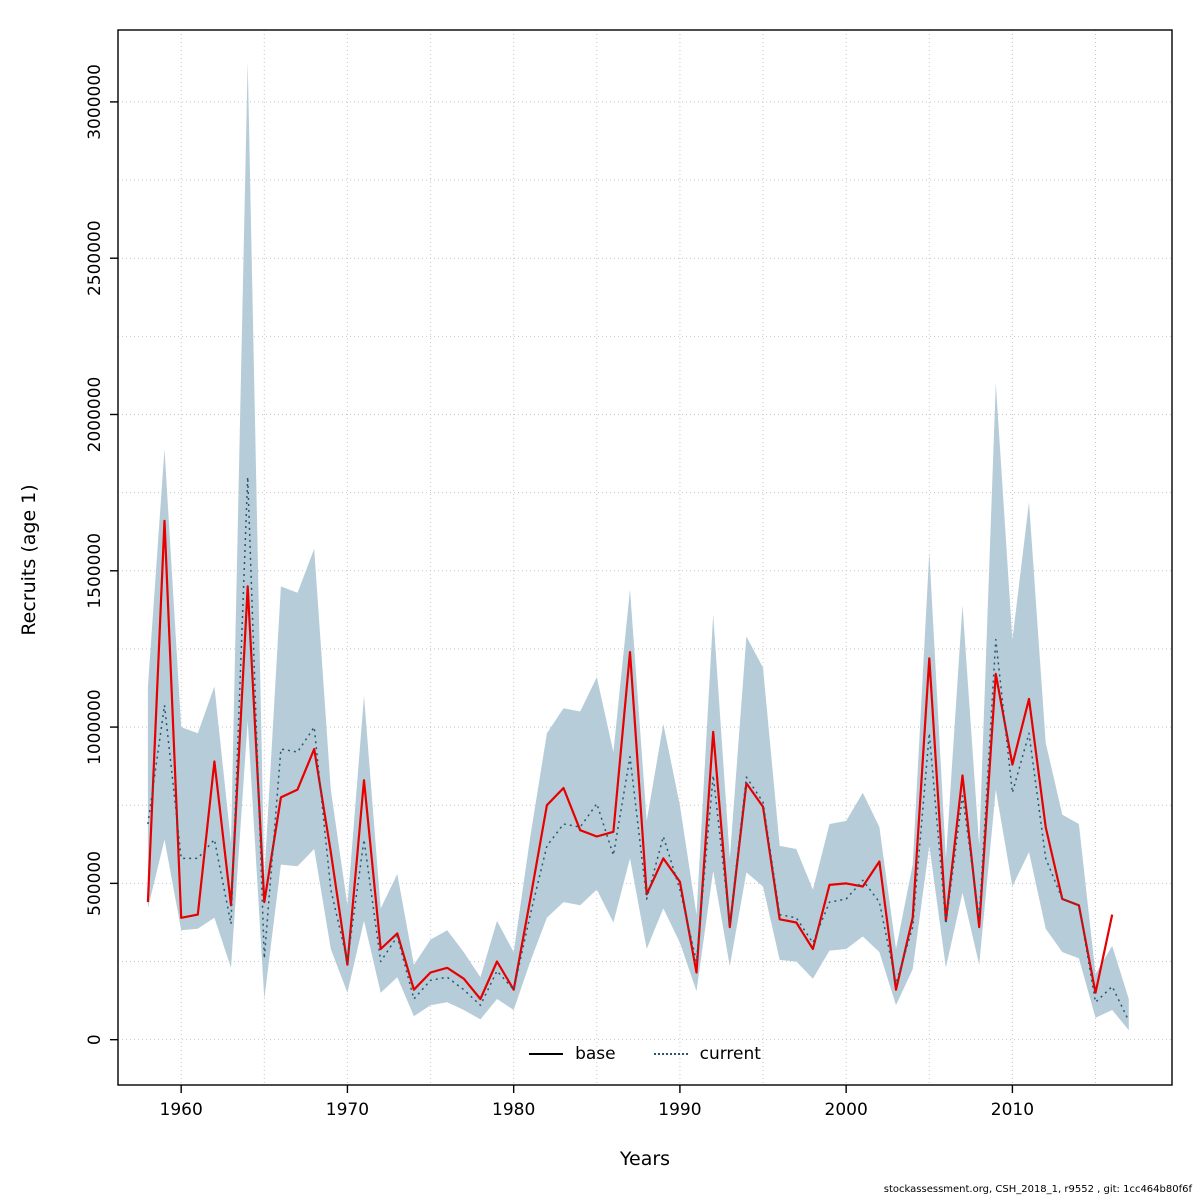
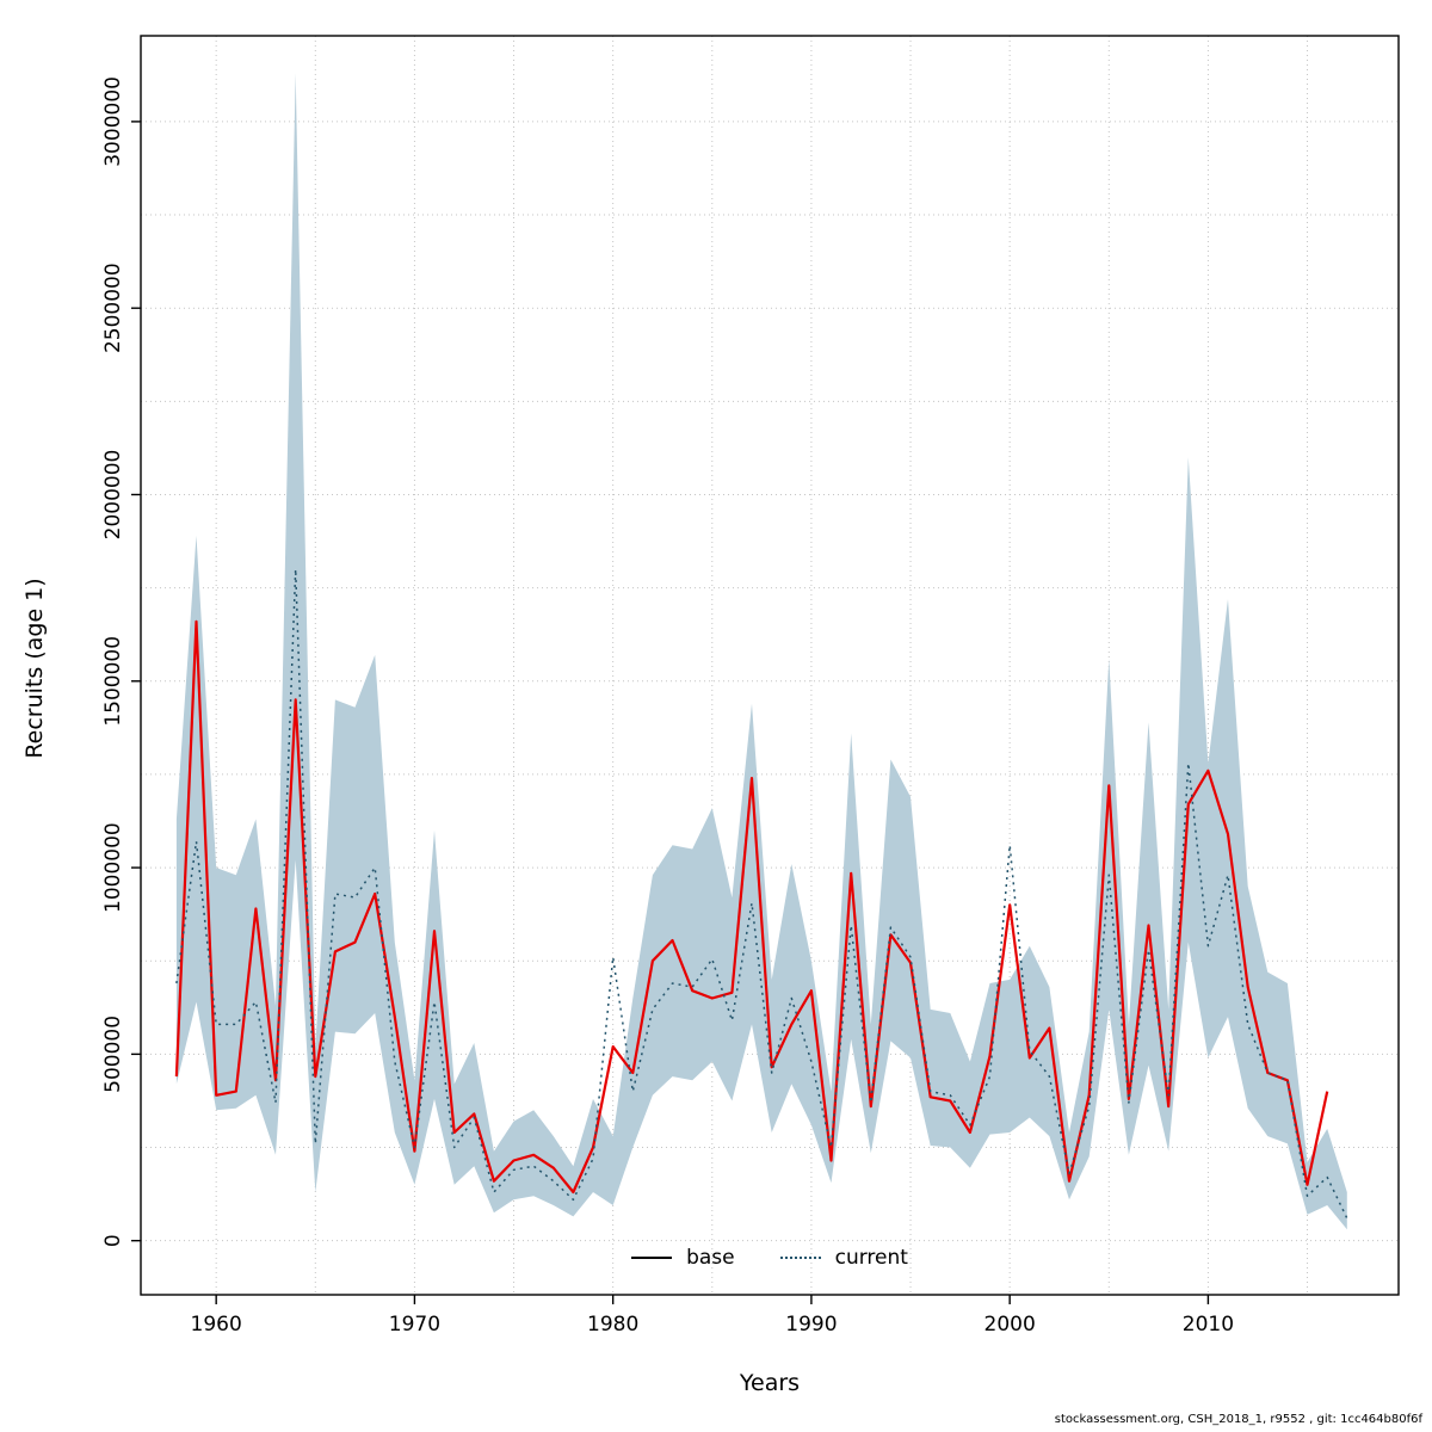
base/1980: 160000 -> 520000
current/1980: 160000 -> 760000
base/1990: 500000 -> 670000
base/2000: 500000 -> 900000
current/2000: 450000 -> 1060000
base/2010: 880000 -> 1260000
